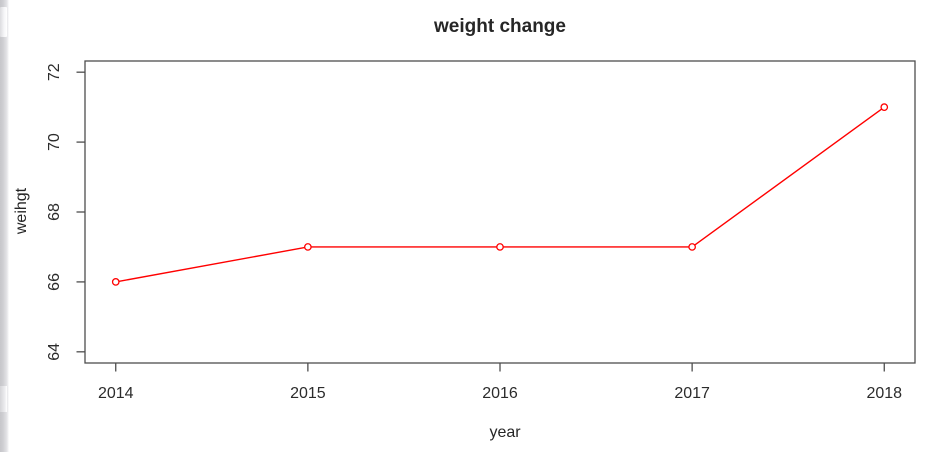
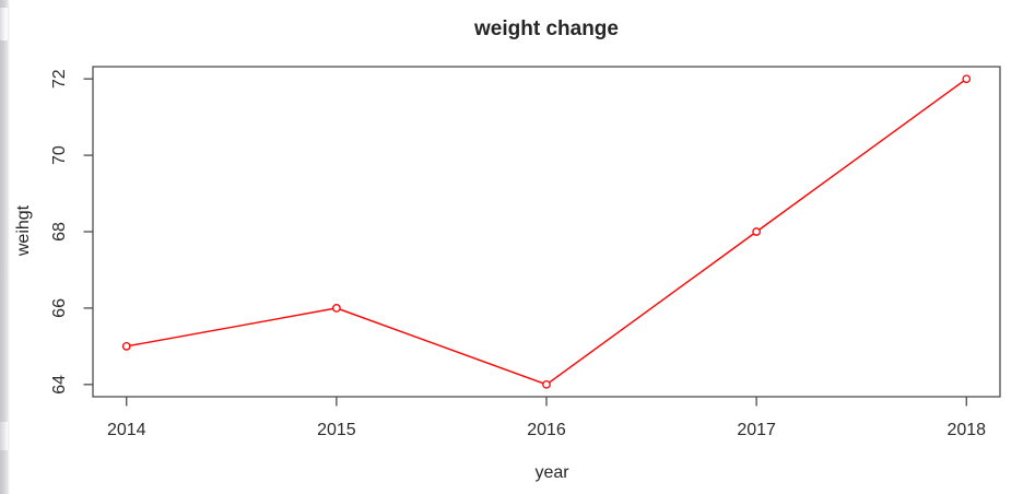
2014: 66 -> 65
2015: 67 -> 66
2016: 67 -> 64
2017: 67 -> 68
2018: 71 -> 72
